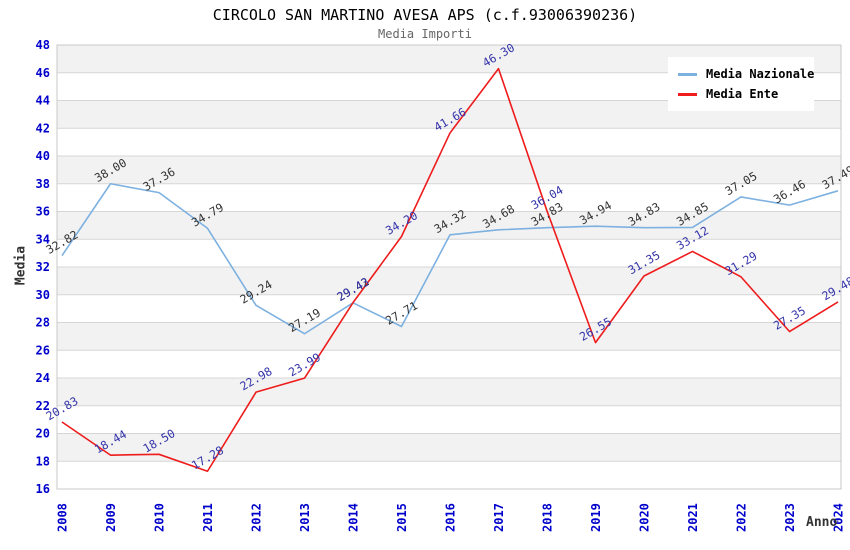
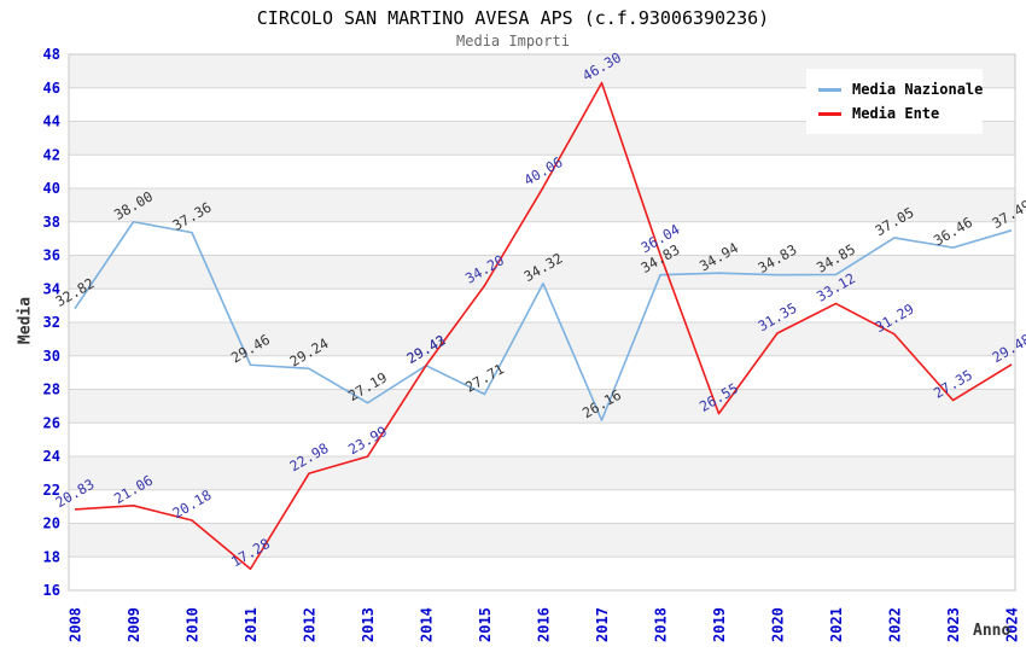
Media Ente/2009: 18.44 -> 21.06
Media Ente/2010: 18.50 -> 20.18
Media Nazionale/2011: 34.79 -> 29.46
Media Ente/2016: 41.66 -> 40.06
Media Nazionale/2017: 34.68 -> 26.16
